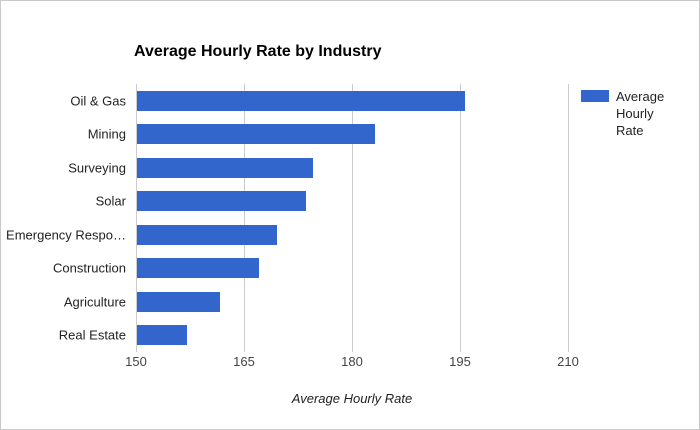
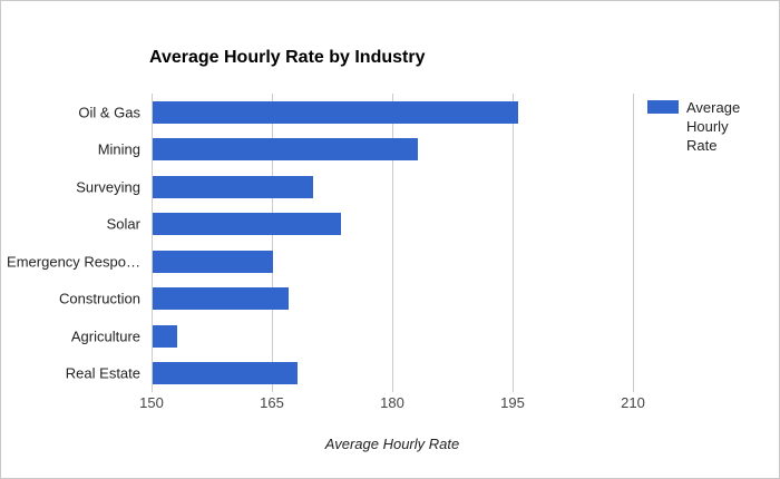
Surveying: 174 -> 170
Emergency Respo…: 170 -> 165
Agriculture: 162 -> 153
Real Estate: 157 -> 168
